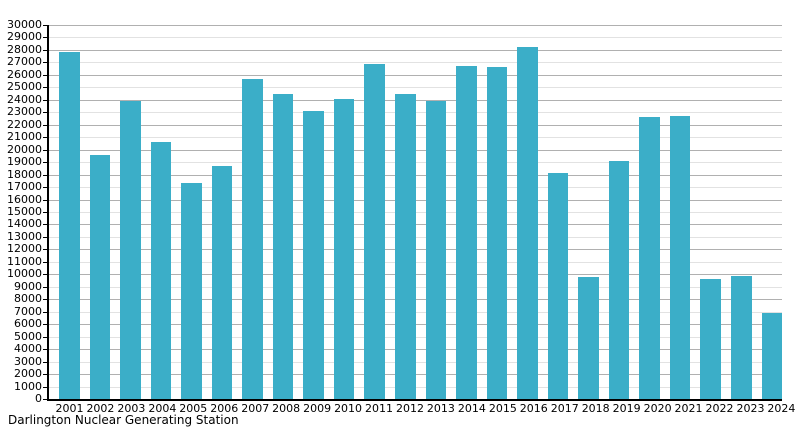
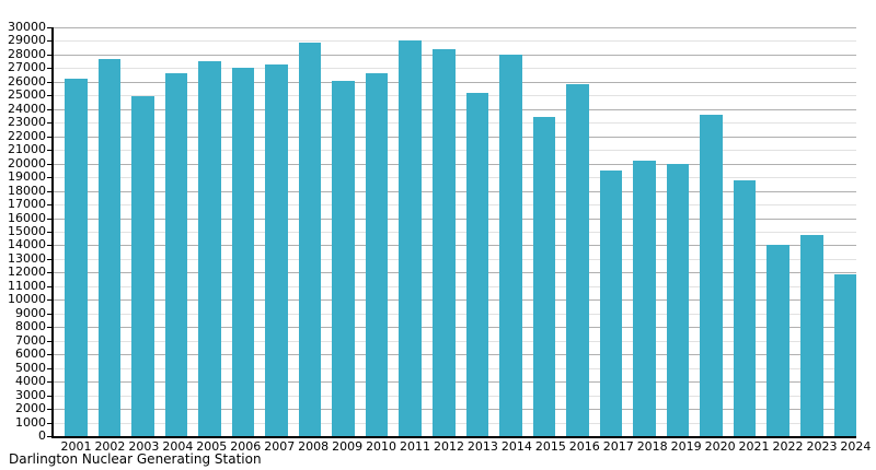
2001: 27800 -> 26200
2002: 19600 -> 27600
2003: 23900 -> 25000
2004: 20600 -> 26600
2005: 17300 -> 27600
2006: 18700 -> 27000
2007: 25700 -> 27300
2008: 24500 -> 28800
2009: 23100 -> 26100
2010: 24100 -> 26600
2011: 26900 -> 29000
2012: 24500 -> 28400
2013: 23900 -> 25200
2014: 26700 -> 28000
2015: 26600 -> 23400
2016: 28200 -> 25800
2017: 18100 -> 19500
2018: 9800 -> 20200
2019: 19100 -> 20000
2020: 22600 -> 23600
2021: 22700 -> 18800
2022: 9600 -> 14000
2023: 9900 -> 14800
2024: 6900 -> 11900
